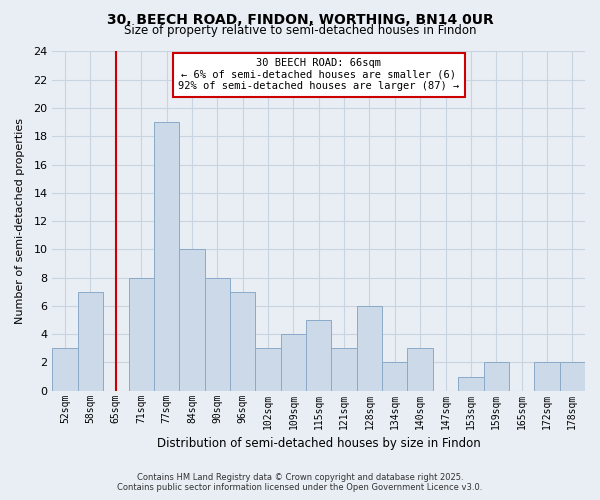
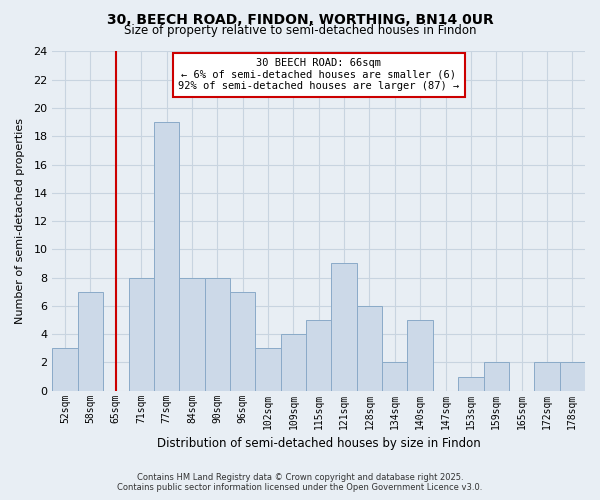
84sqm: 10 -> 8
121sqm: 3 -> 9
140sqm: 3 -> 5
